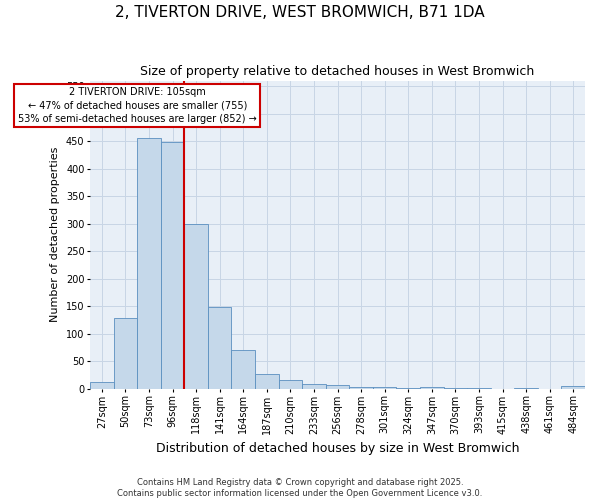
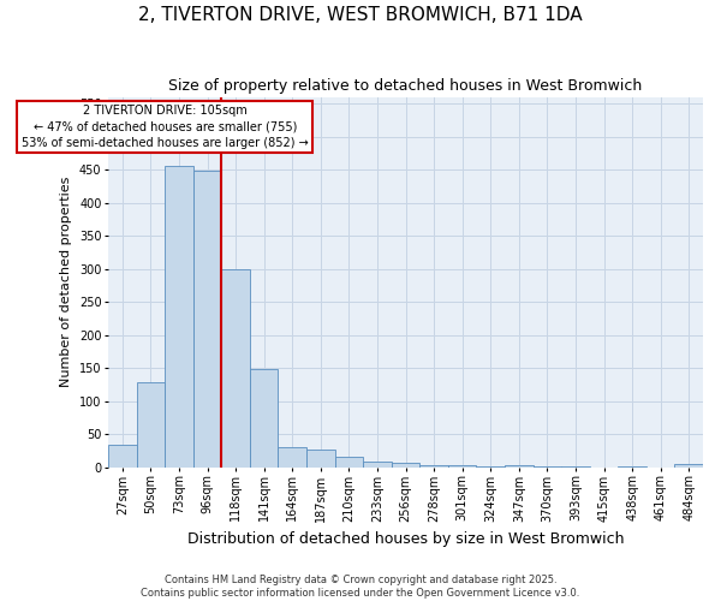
27sqm: 12 -> 34
164sqm: 70 -> 30
